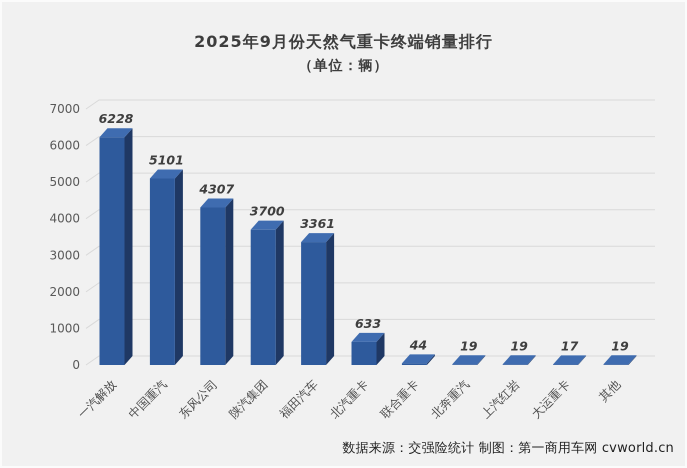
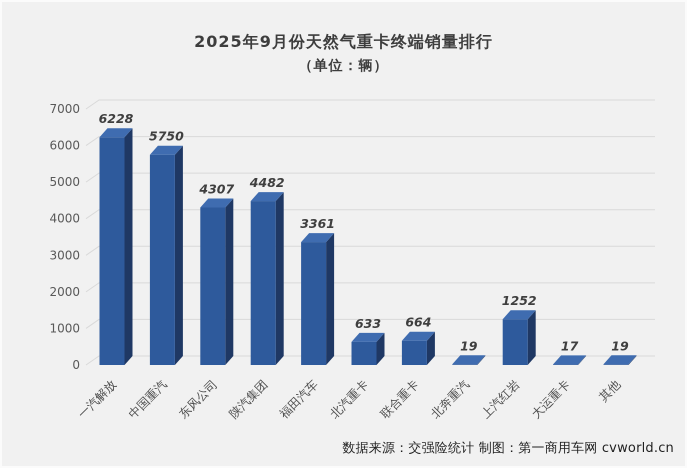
中国重汽: 5101 -> 5750
陕汽集团: 3700 -> 4482
联合重卡: 44 -> 664
上汽红岩: 19 -> 1252
